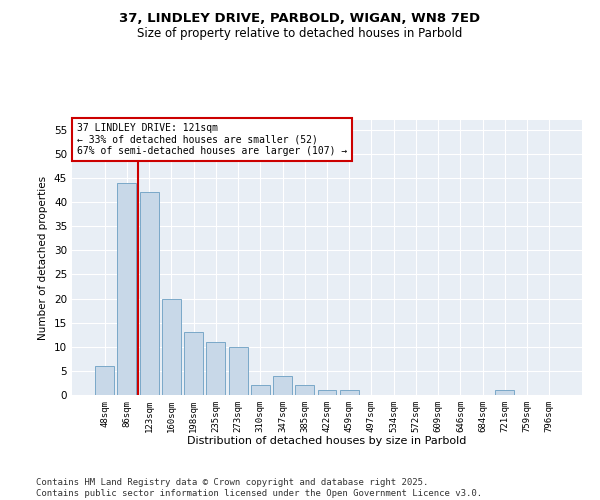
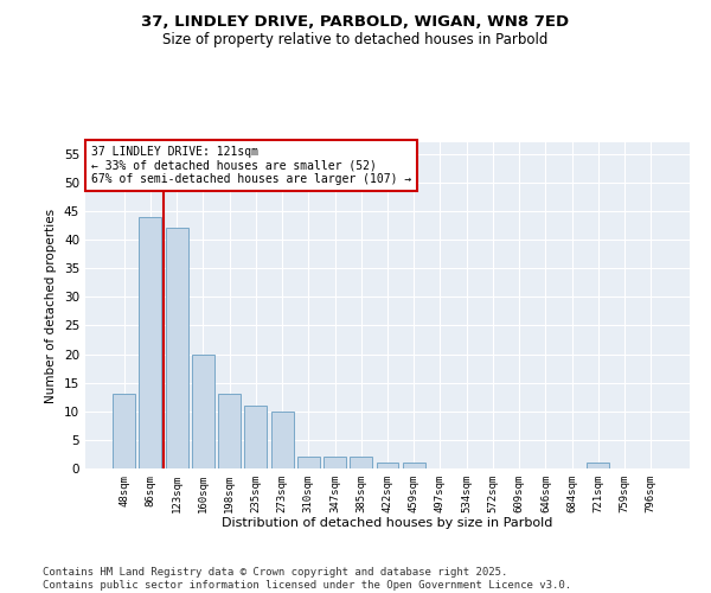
48sqm: 6 -> 13
347sqm: 4 -> 2
